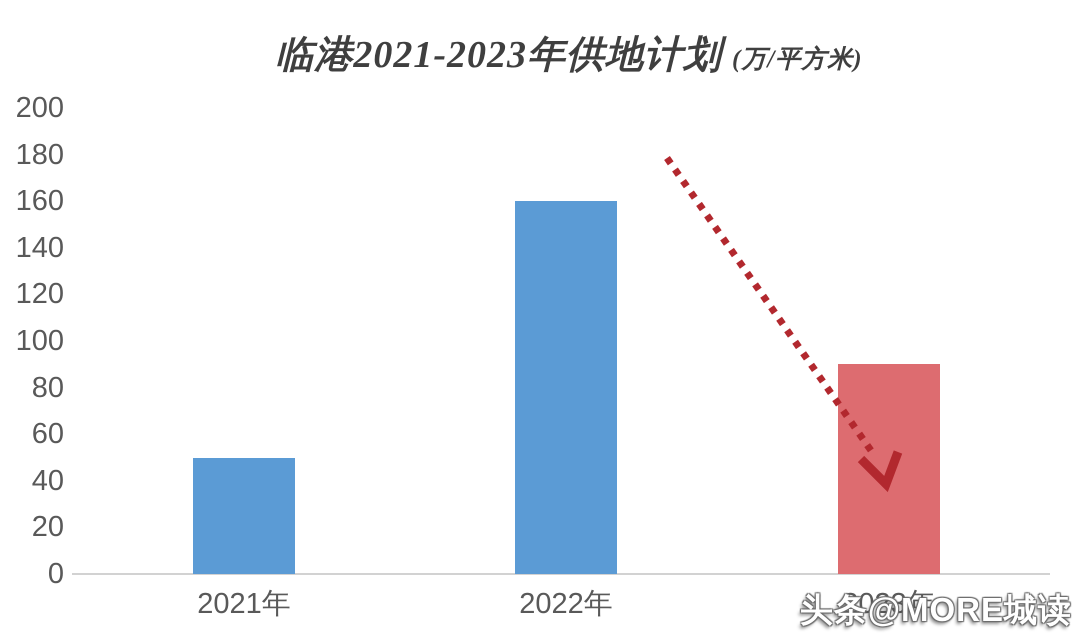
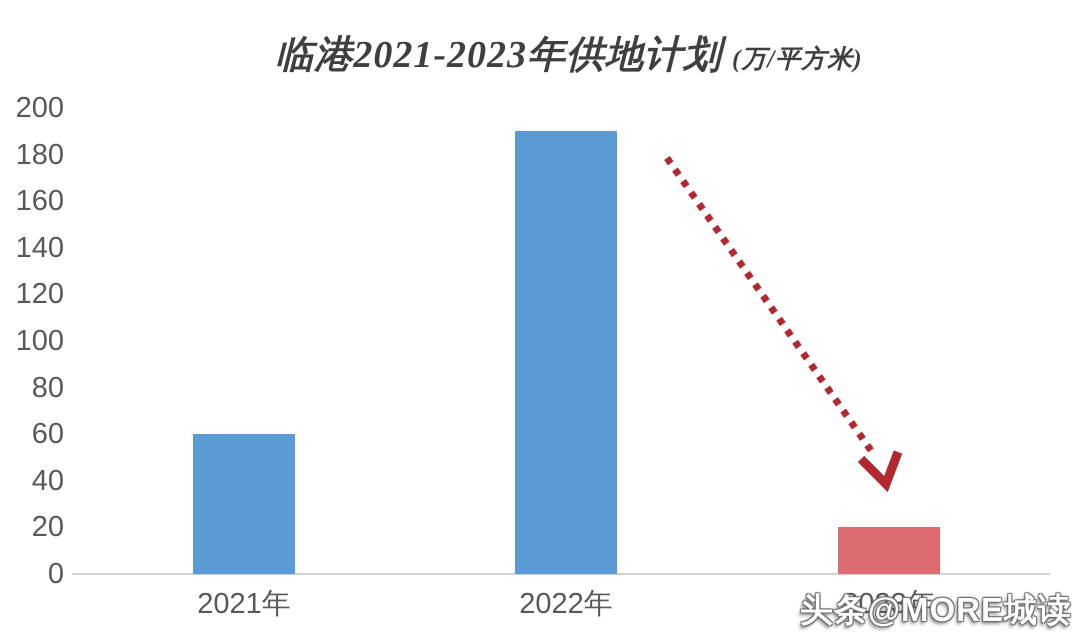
2021年: 50 -> 60
2022年: 160 -> 190
2023年: 90 -> 20
